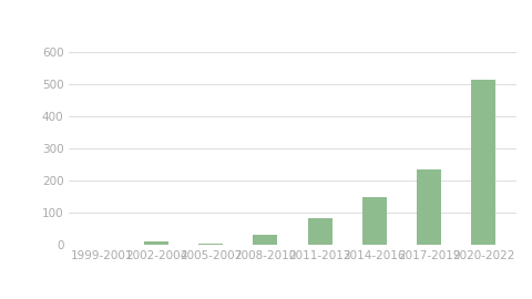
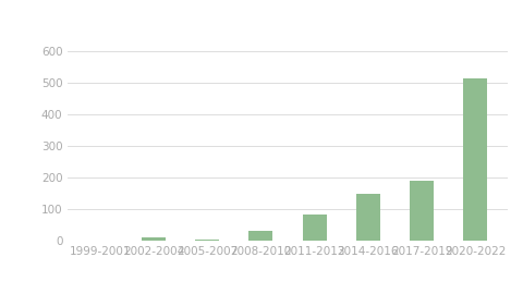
2017-2019: 235 -> 190
